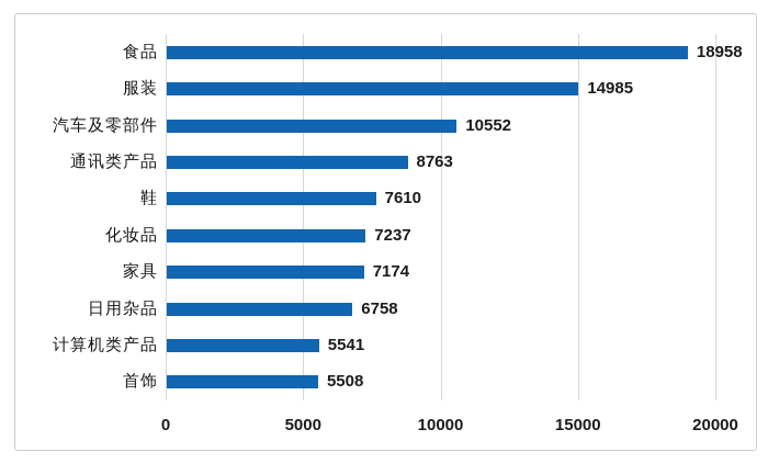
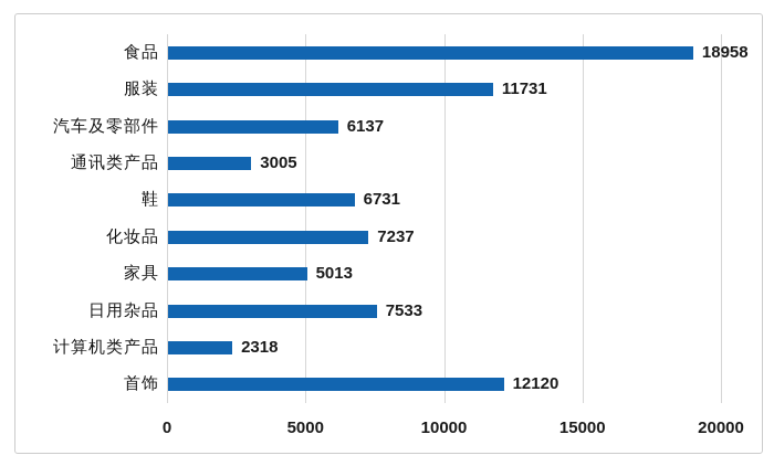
服装: 14985 -> 11731
汽车及零部件: 10552 -> 6137
通讯类产品: 8763 -> 3005
鞋: 7610 -> 6731
家具: 7174 -> 5013
日用杂品: 6758 -> 7533
计算机类产品: 5541 -> 2318
首饰: 5508 -> 12120
